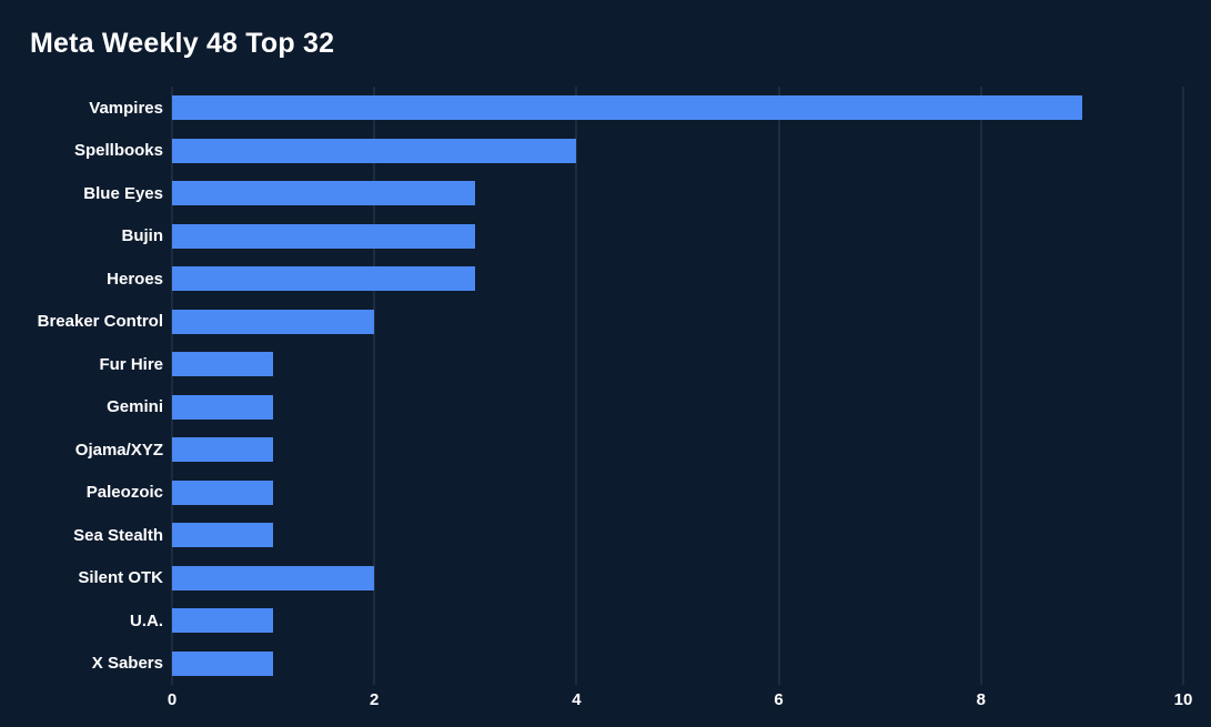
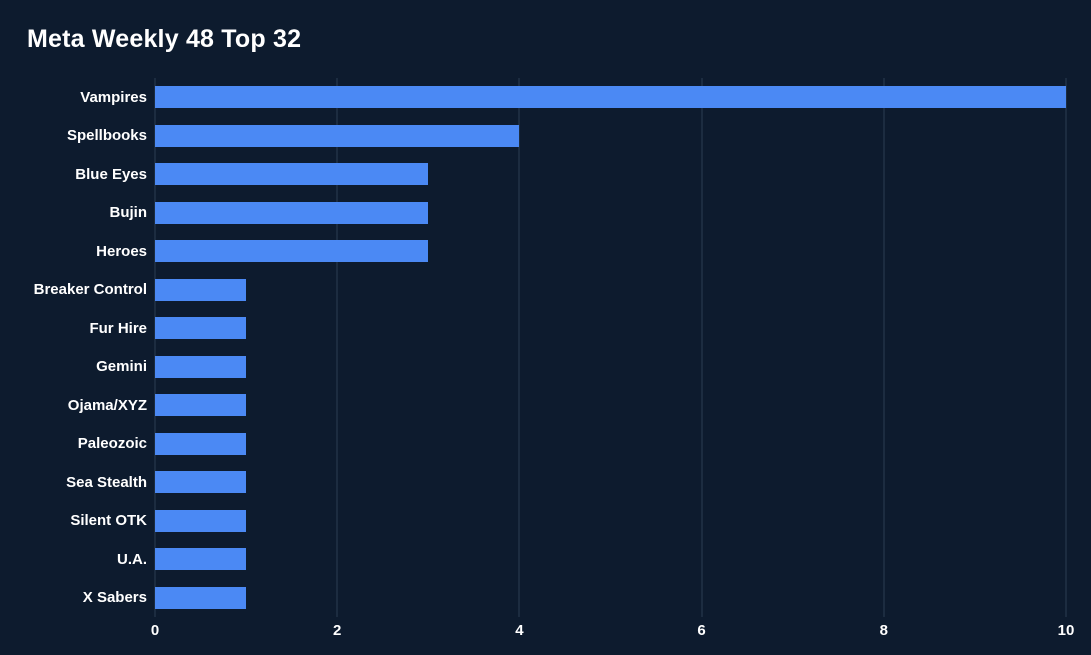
Vampires: 9 -> 10
Breaker Control: 2 -> 1
Silent OTK: 2 -> 1
